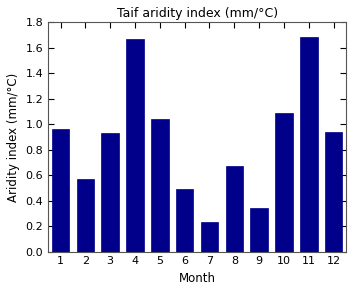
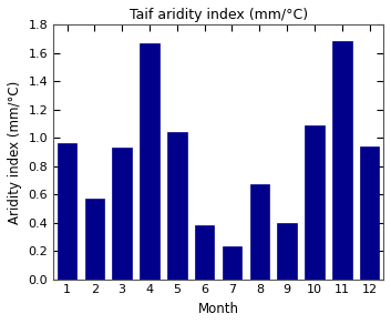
6: 0.49 -> 0.38
9: 0.34 -> 0.40
